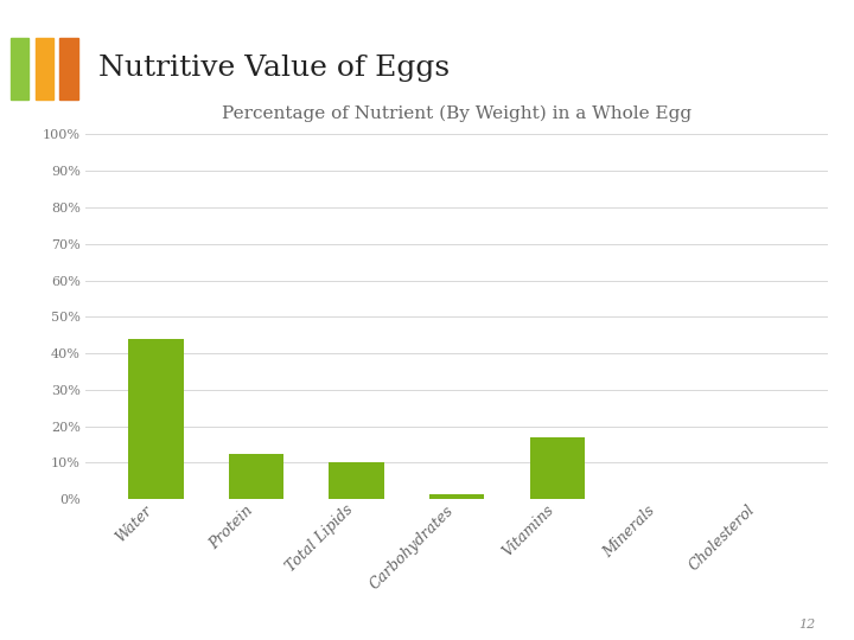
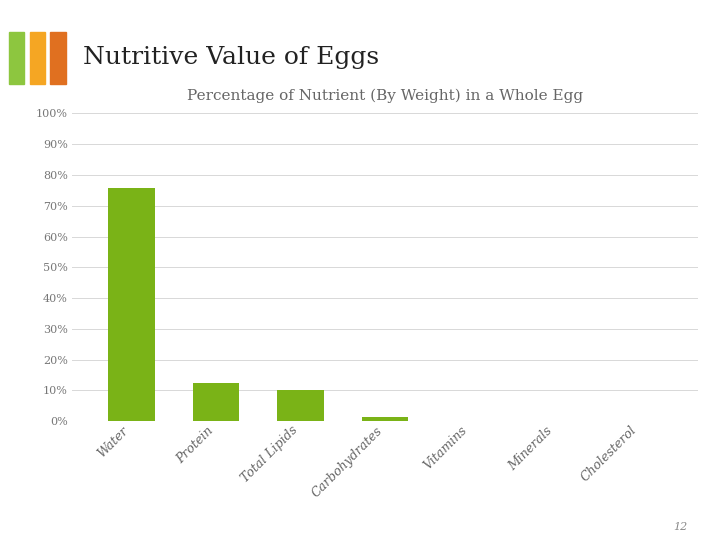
Water: 44.0% -> 75.8%
Vitamins: 17.0% -> 0.1%
